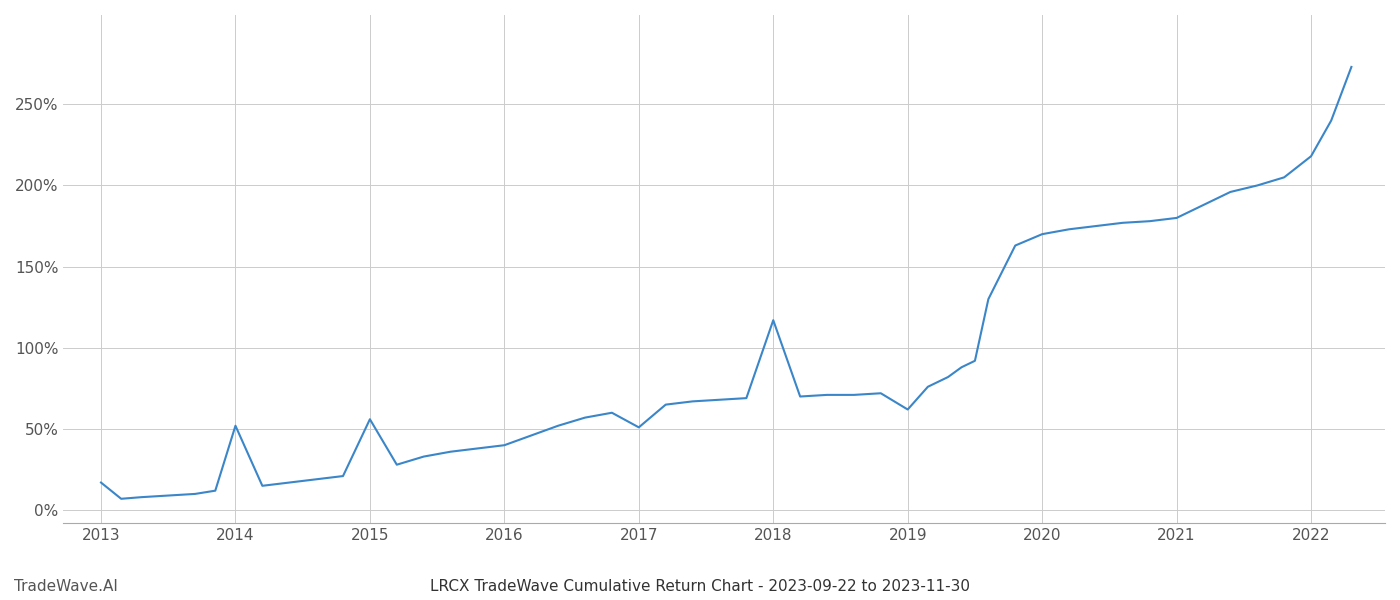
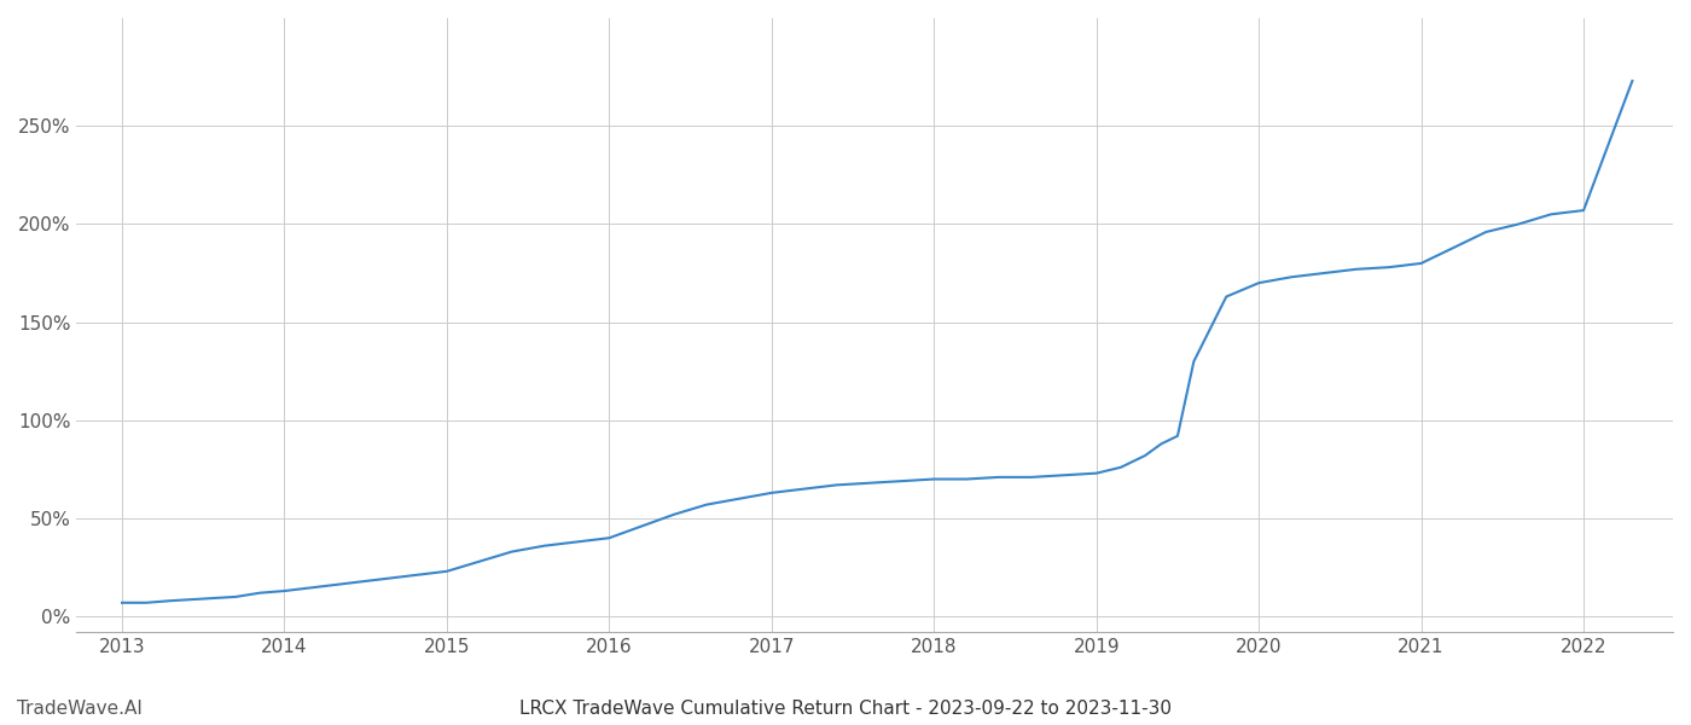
2013: 17% -> 7%
2014: 52% -> 13%
2015: 56% -> 23%
2017: 51% -> 63%
2018: 117% -> 70%
2019: 62% -> 73%
2022: 218% -> 207%
